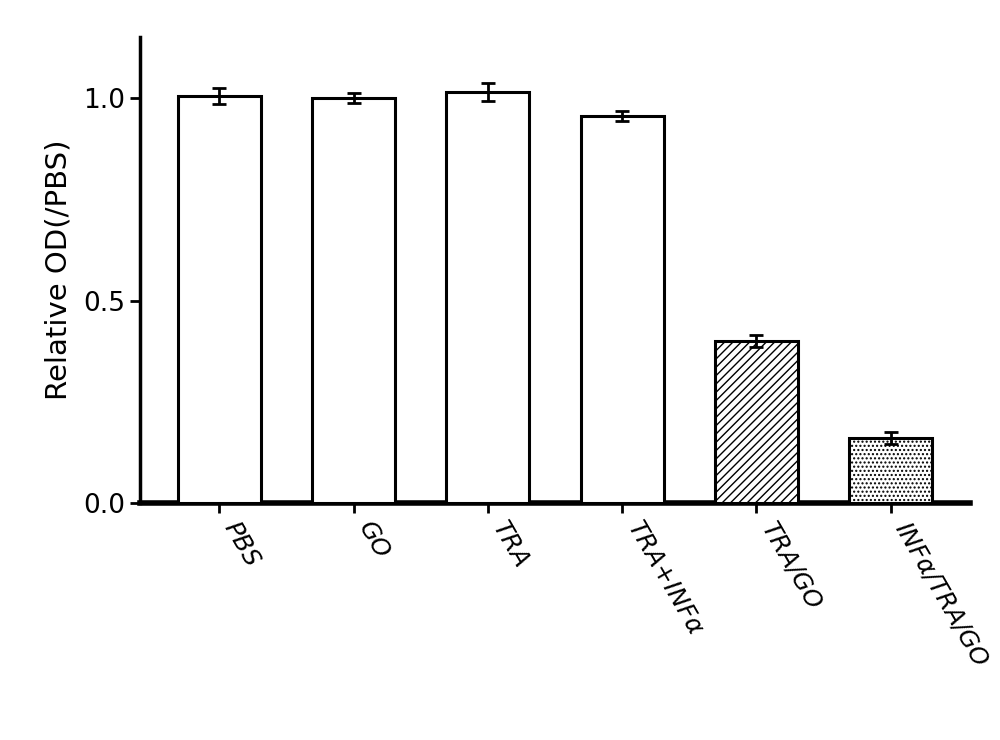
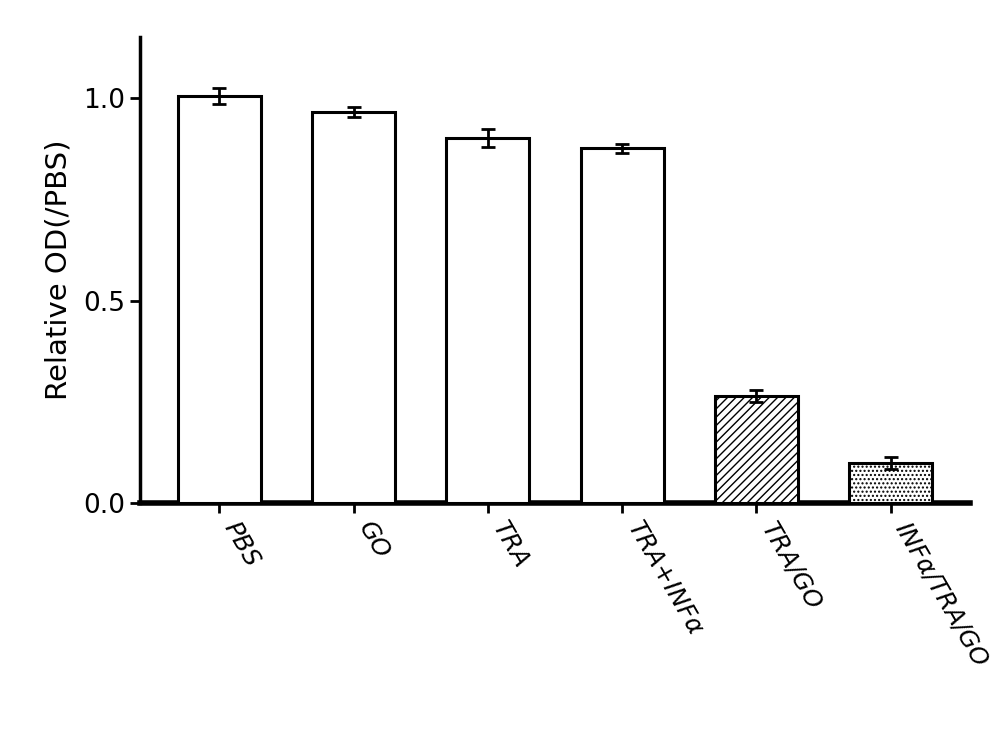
GO: 1.000 -> 0.965
TRA: 1.015 -> 0.900
TRA+INFα: 0.955 -> 0.875
TRA/GO: 0.400 -> 0.265
INFα/TRA/GO: 0.160 -> 0.100
